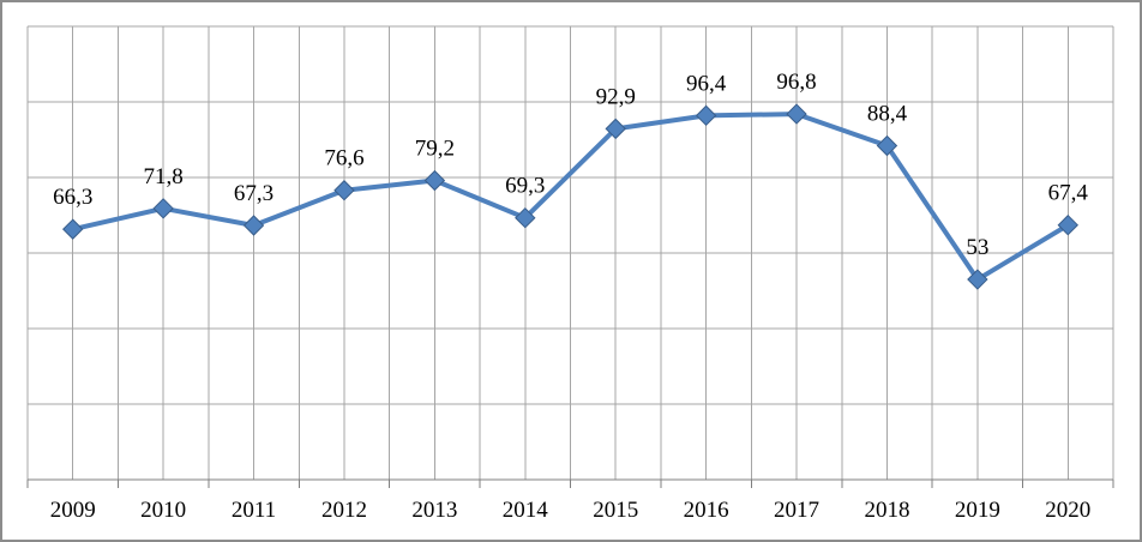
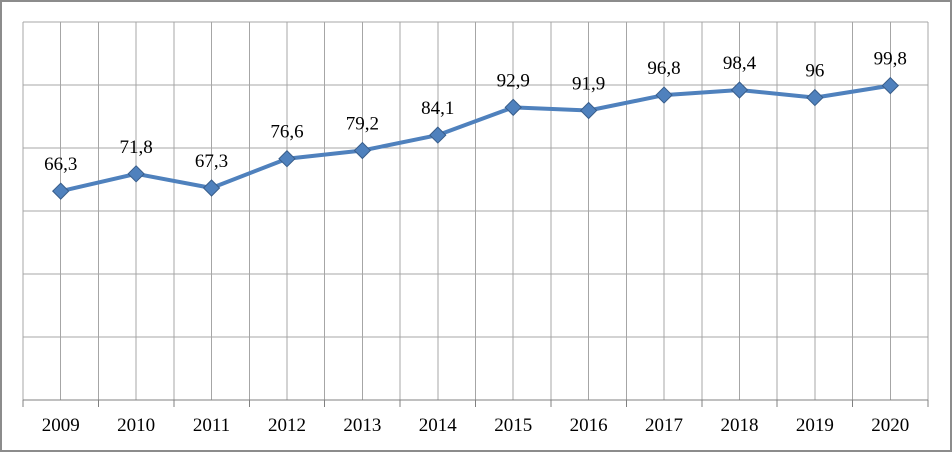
2014: 69,3 -> 84,1
2016: 96,4 -> 91,9
2018: 88,4 -> 98,4
2019: 53 -> 96
2020: 67,4 -> 99,8
